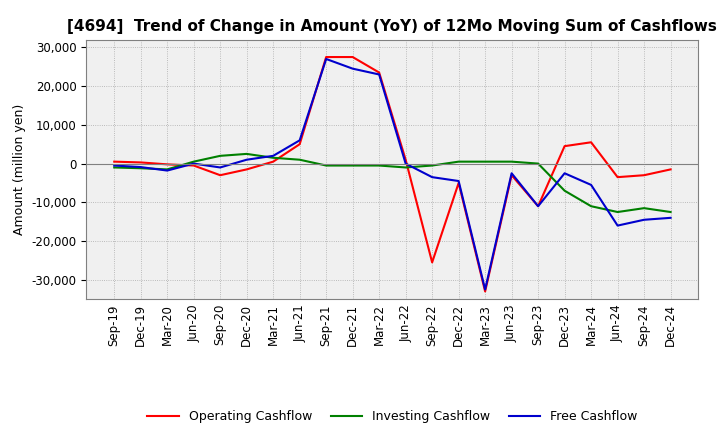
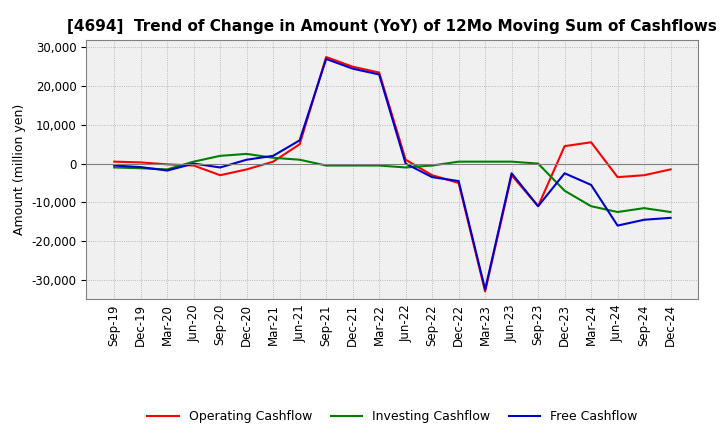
Operating Cashflow/Dec-21: 27,500 -> 25,000
Operating Cashflow/Sep-22: -25,500 -> -3,000
